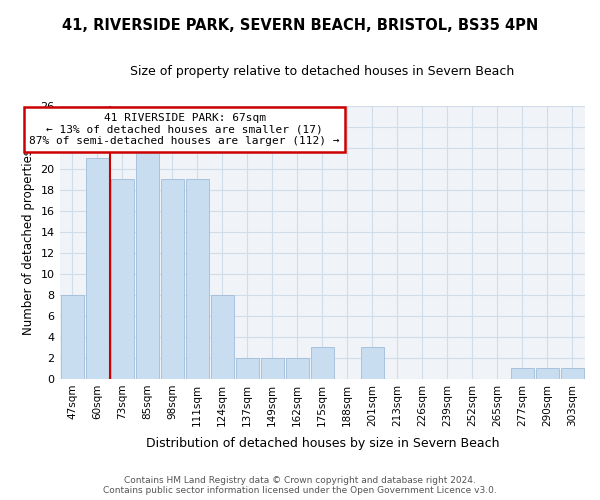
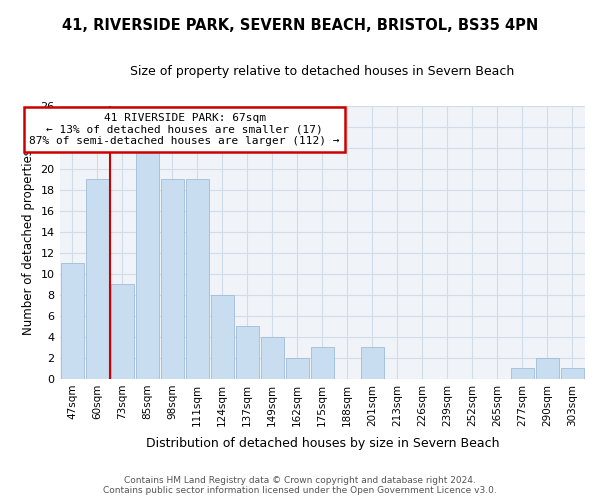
47sqm: 8 -> 11
60sqm: 21 -> 19
73sqm: 19 -> 9
137sqm: 2 -> 5
149sqm: 2 -> 4
290sqm: 1 -> 2
